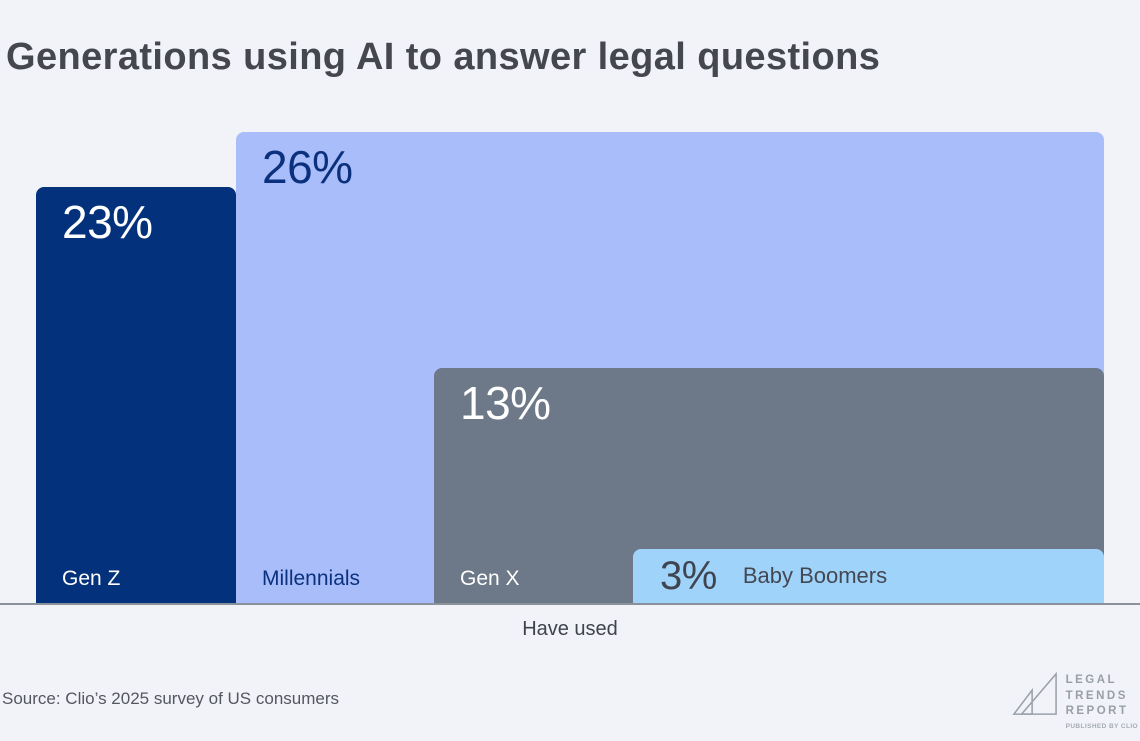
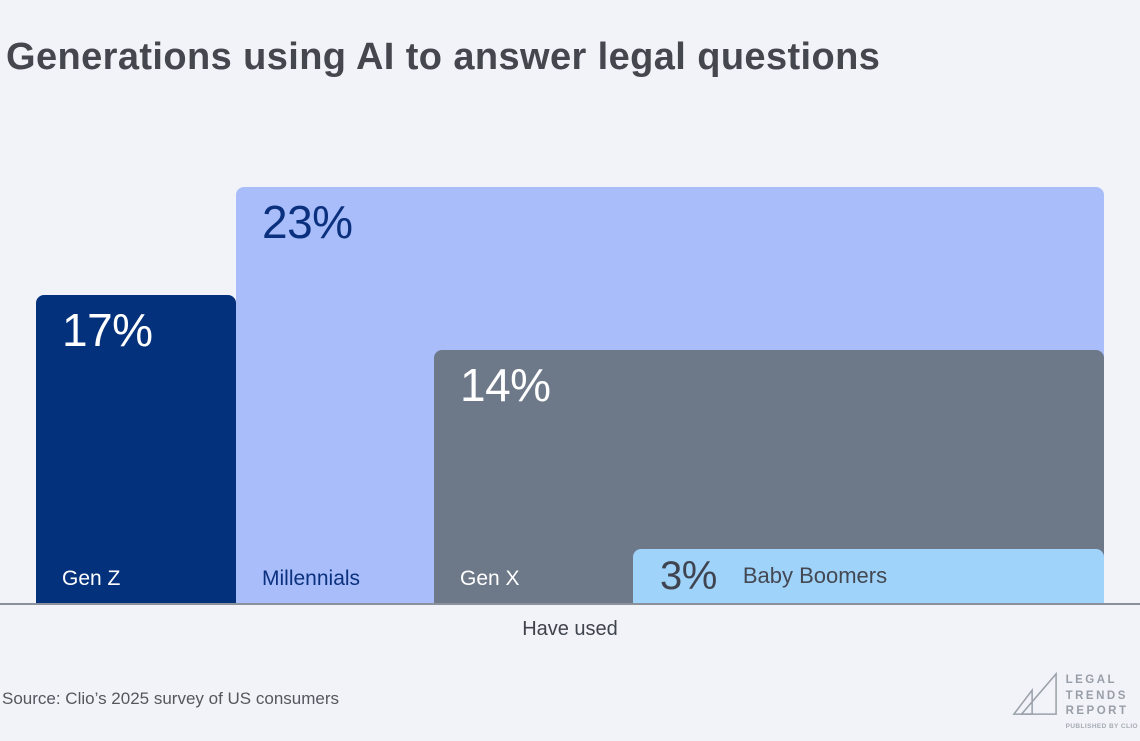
Gen Z: 23% -> 17%
Millennials: 26% -> 23%
Gen X: 13% -> 14%
